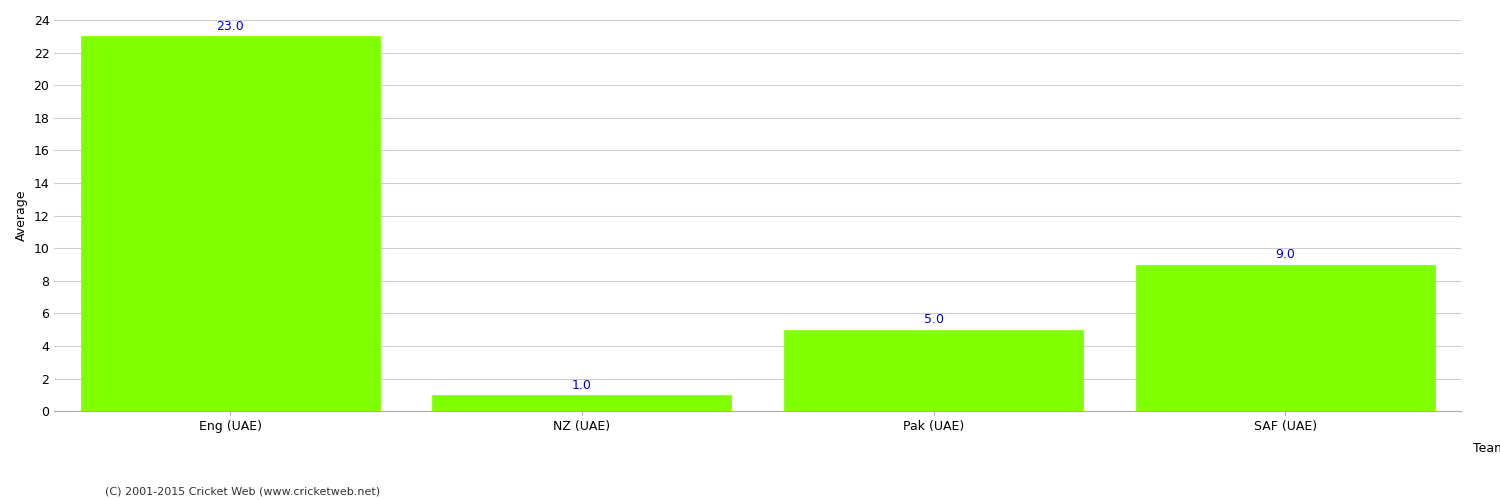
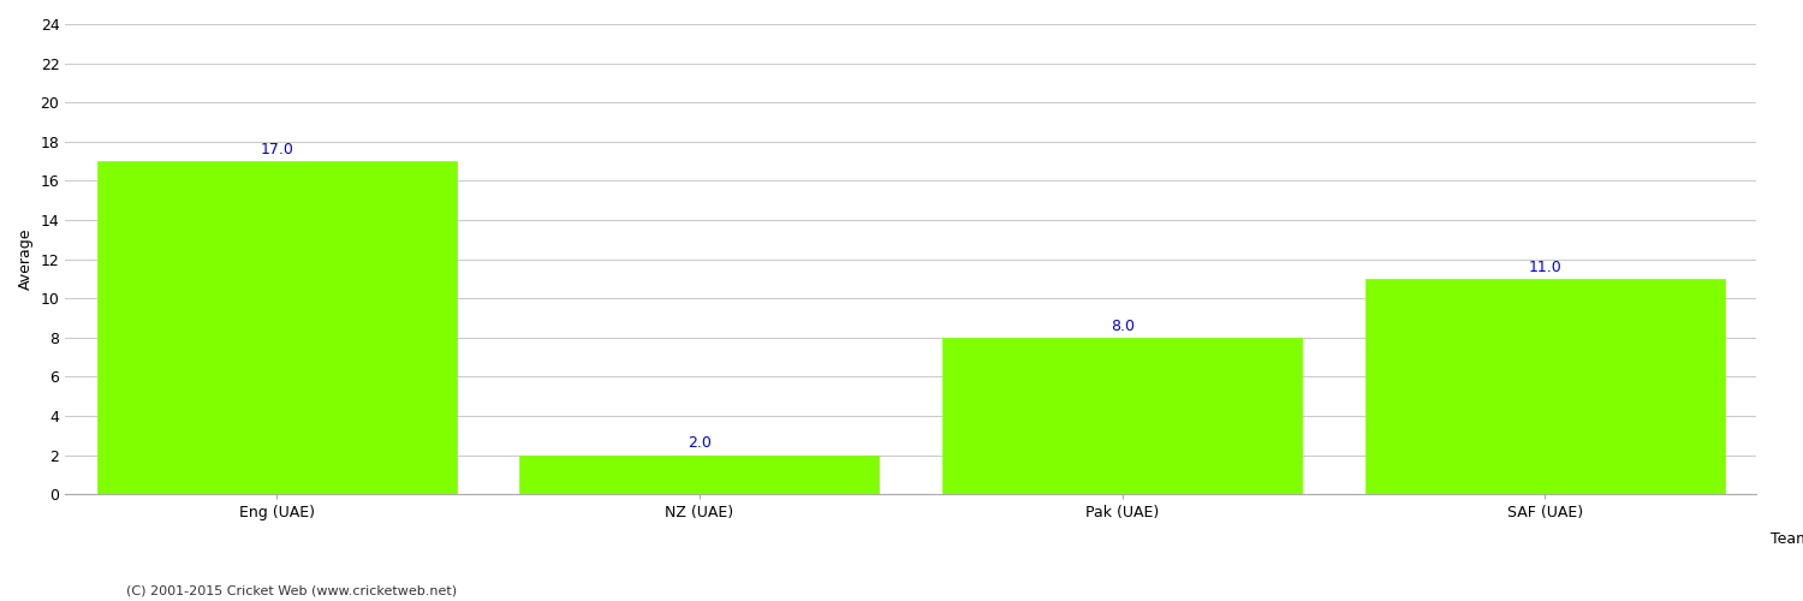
Eng (UAE): 23.0 -> 17.0
NZ (UAE): 1.0 -> 2.0
Pak (UAE): 5.0 -> 8.0
SAF (UAE): 9.0 -> 11.0
